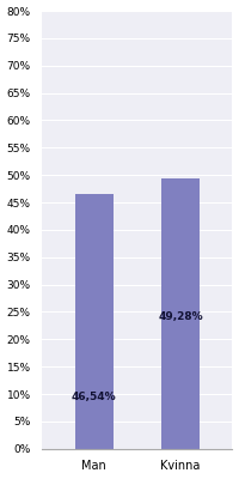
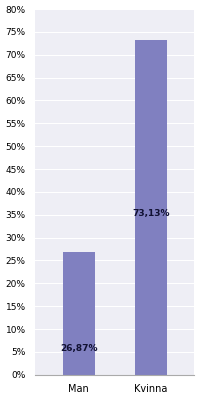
Man: 46,54% -> 26,87%
Kvinna: 49,28% -> 73,13%
